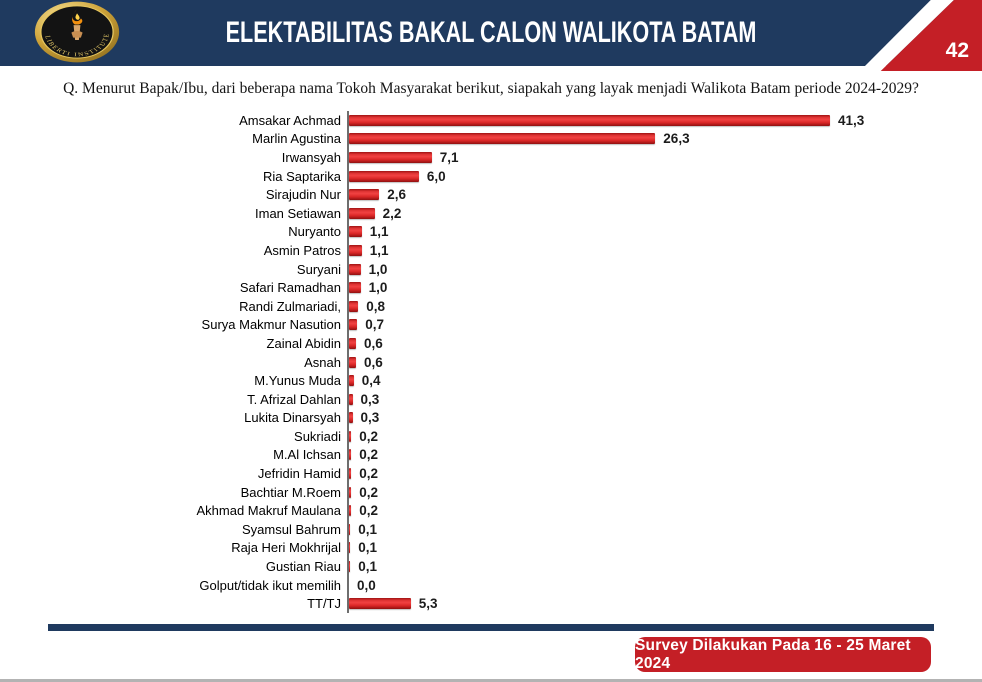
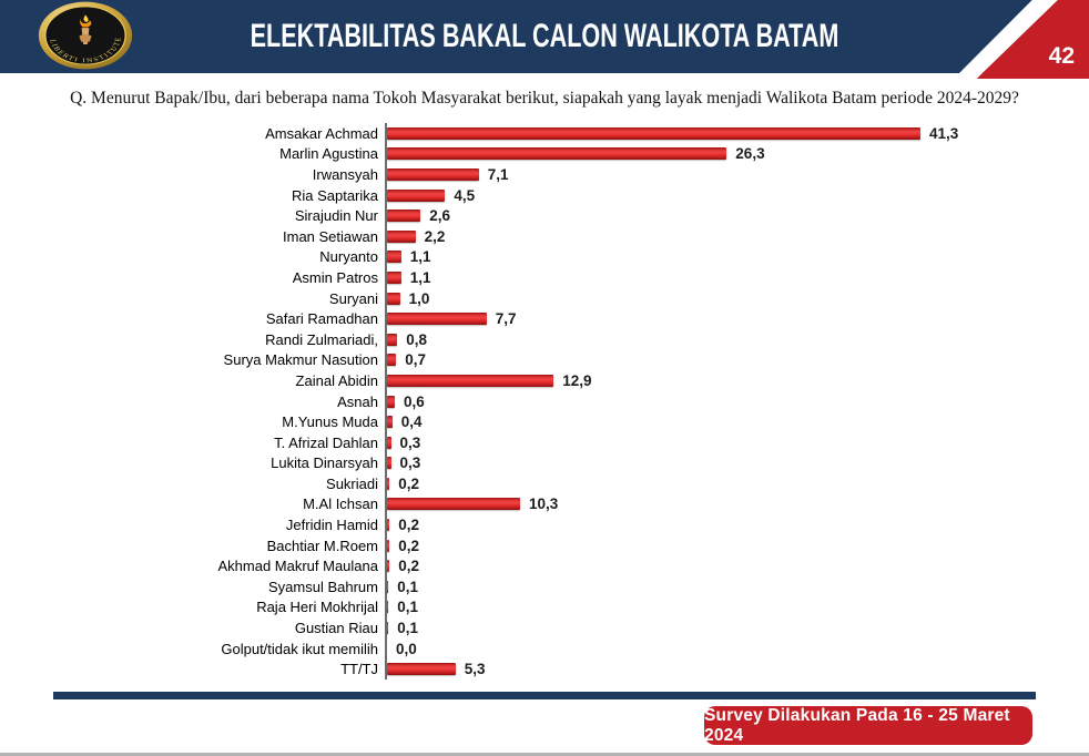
Ria Saptarika: 6,0 -> 4,5
Safari Ramadhan: 1,0 -> 7,7
Zainal Abidin: 0,6 -> 12,9
M.Al Ichsan: 0,2 -> 10,3
